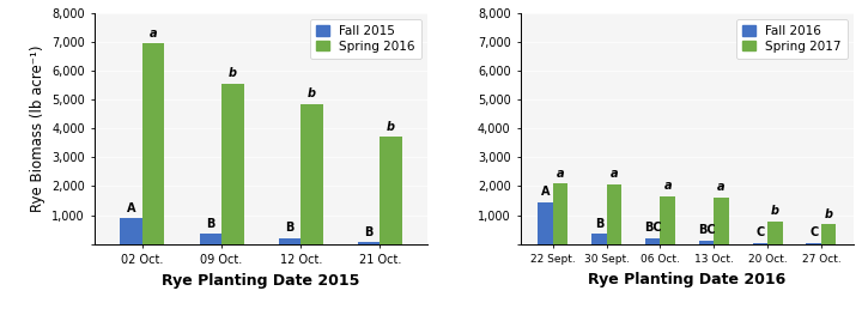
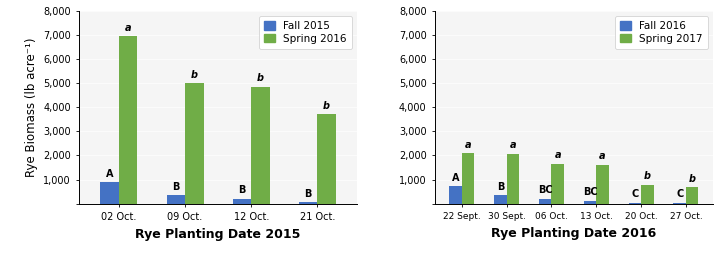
Spring 2016/09 Oct.: 5,550 -> 5,000
Fall 2016/22 Sept.: 1,450 -> 730
